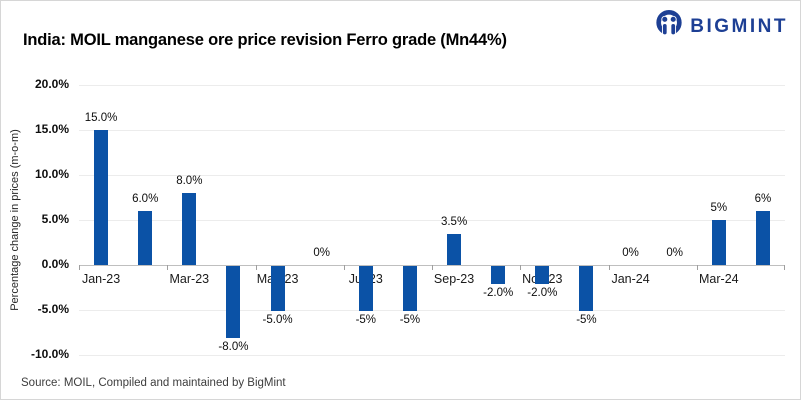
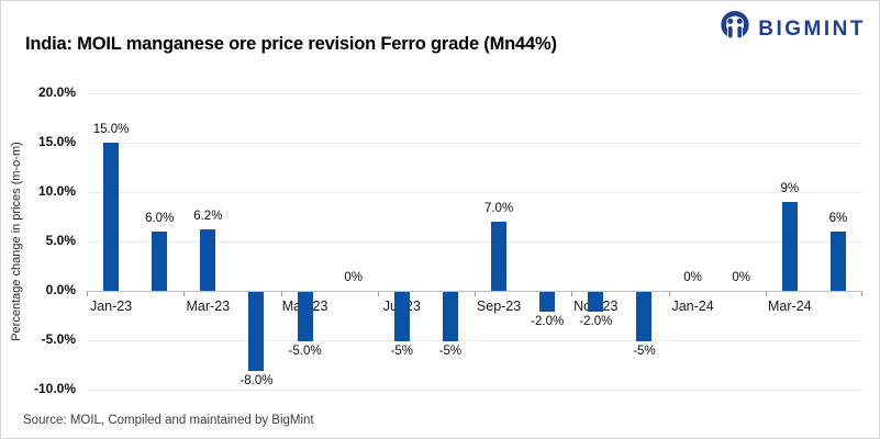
Mar-23: 8.0% -> 6.2%
Sep-23: 3.5% -> 7.0%
Mar-24: 5% -> 9%
